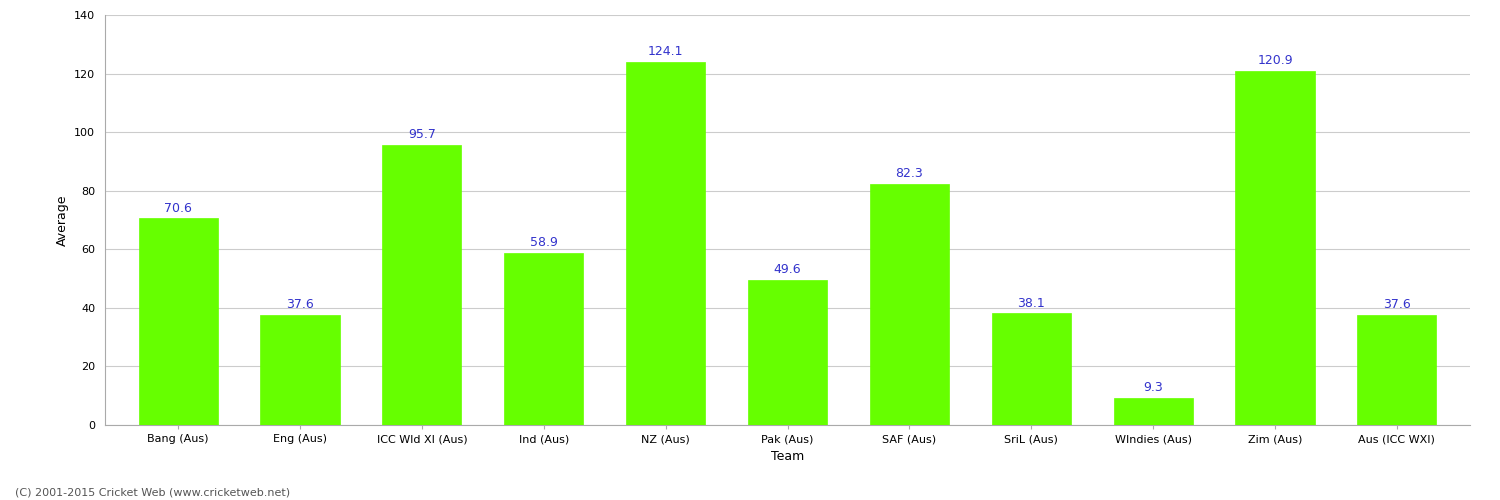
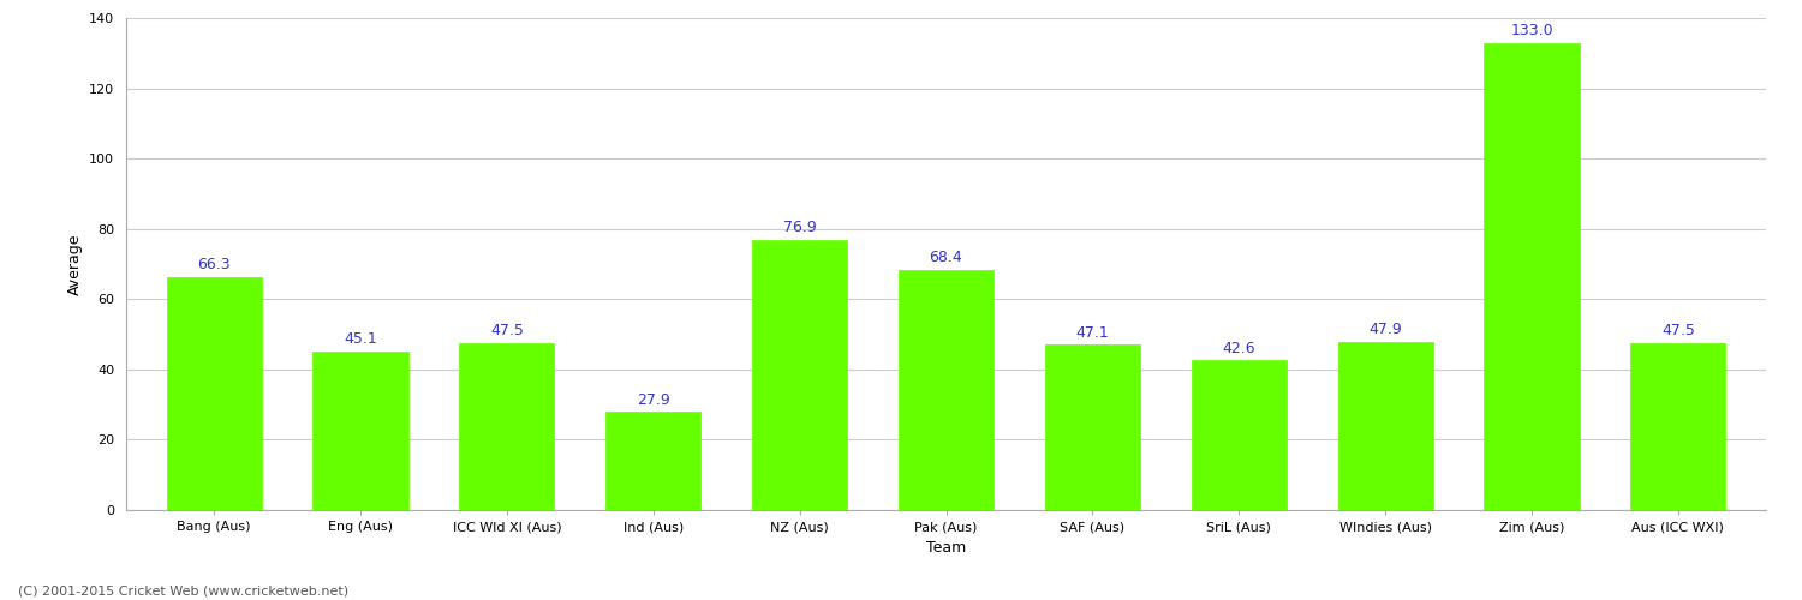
Bang (Aus): 70.6 -> 66.3
Eng (Aus): 37.6 -> 45.1
ICC Wld XI (Aus): 95.7 -> 47.5
Ind (Aus): 58.9 -> 27.9
NZ (Aus): 124.1 -> 76.9
Pak (Aus): 49.6 -> 68.4
SAF (Aus): 82.3 -> 47.1
SriL (Aus): 38.1 -> 42.6
WIndies (Aus): 9.3 -> 47.9
Zim (Aus): 120.9 -> 133.0
Aus (ICC WXI): 37.6 -> 47.5
